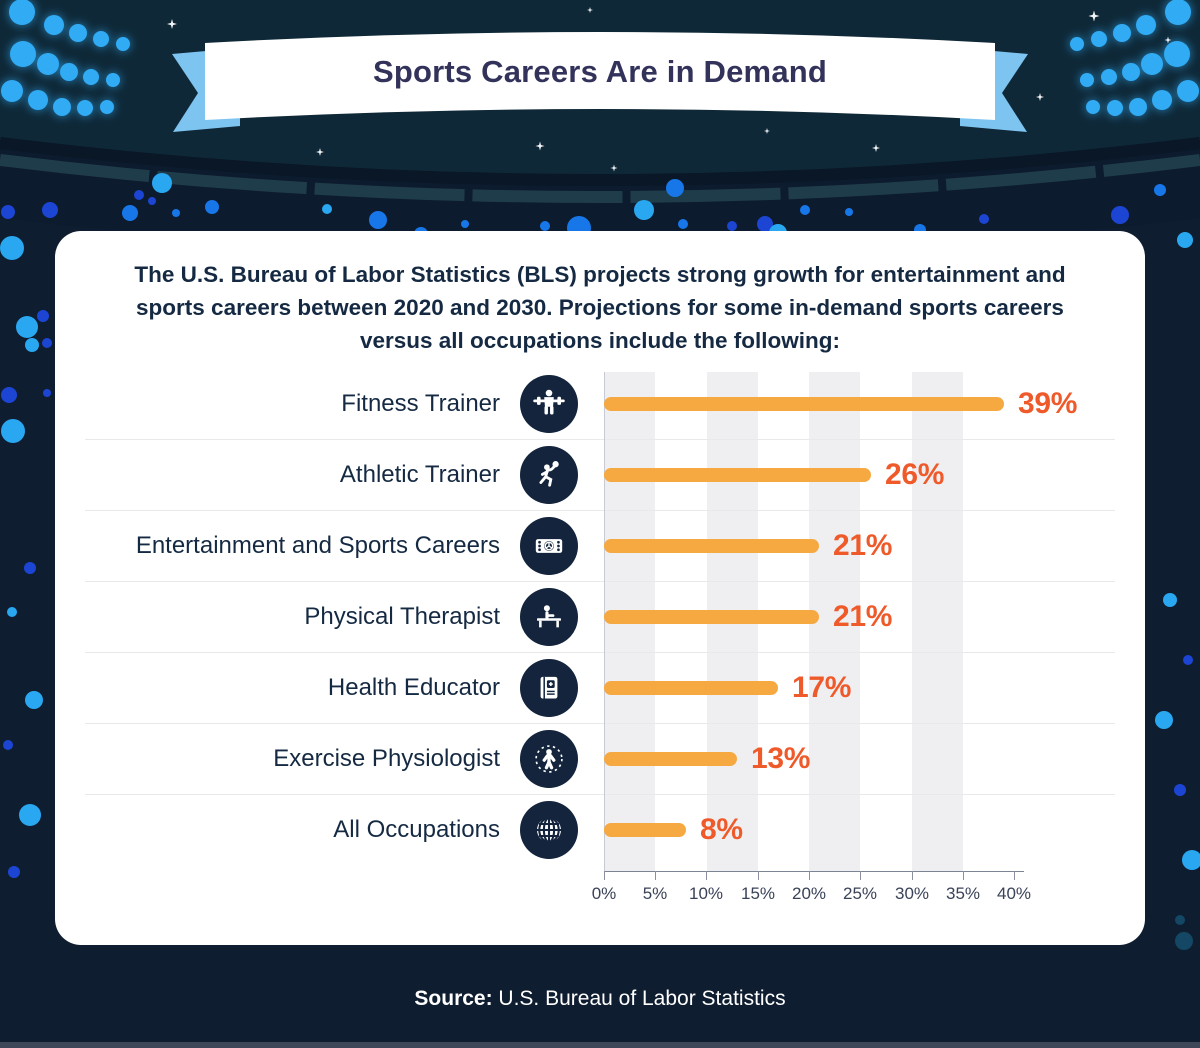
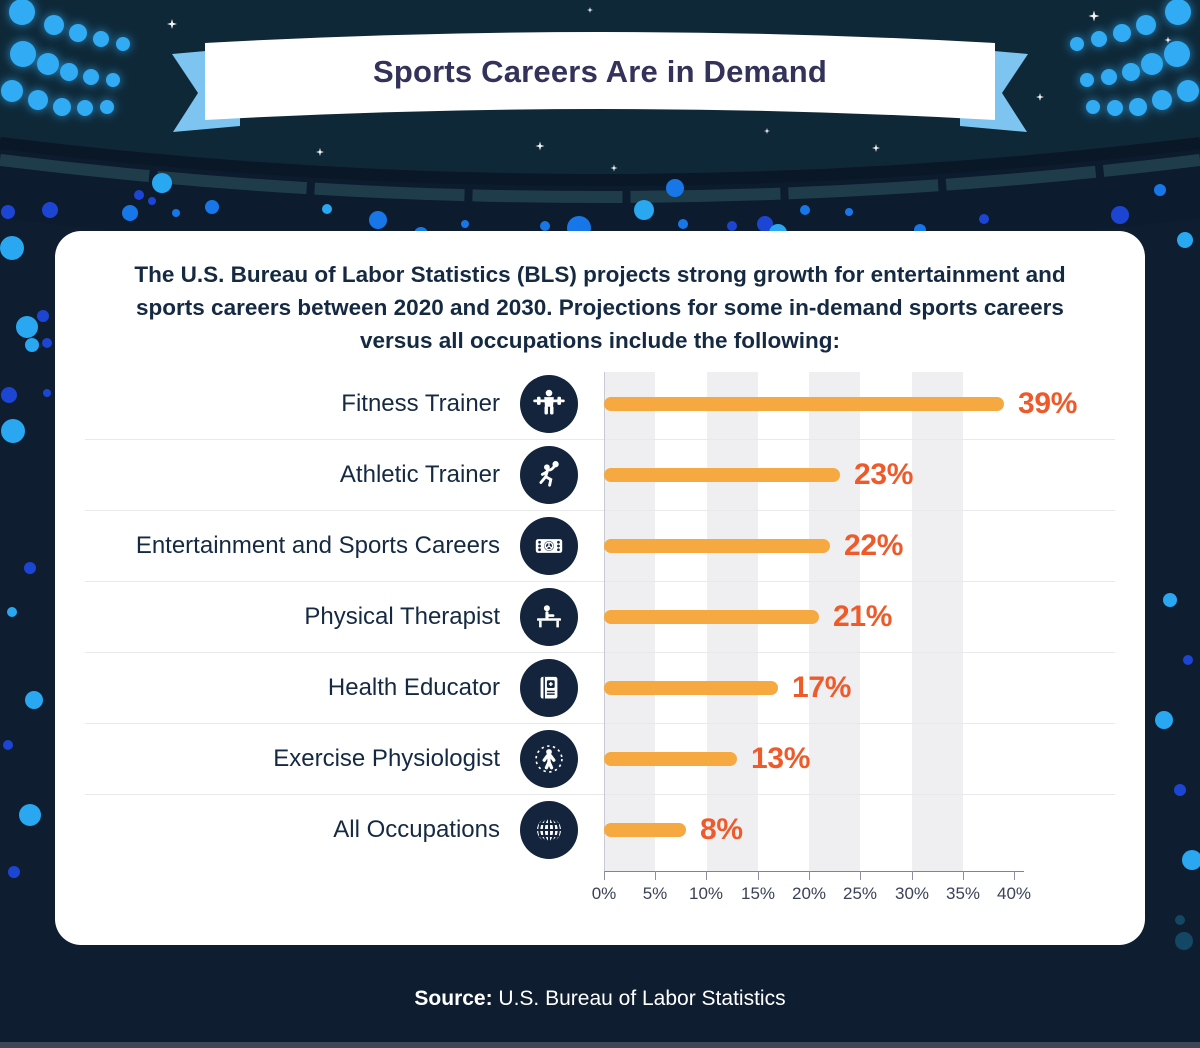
Athletic Trainer: 26% -> 23%
Entertainment and Sports Careers: 21% -> 22%
